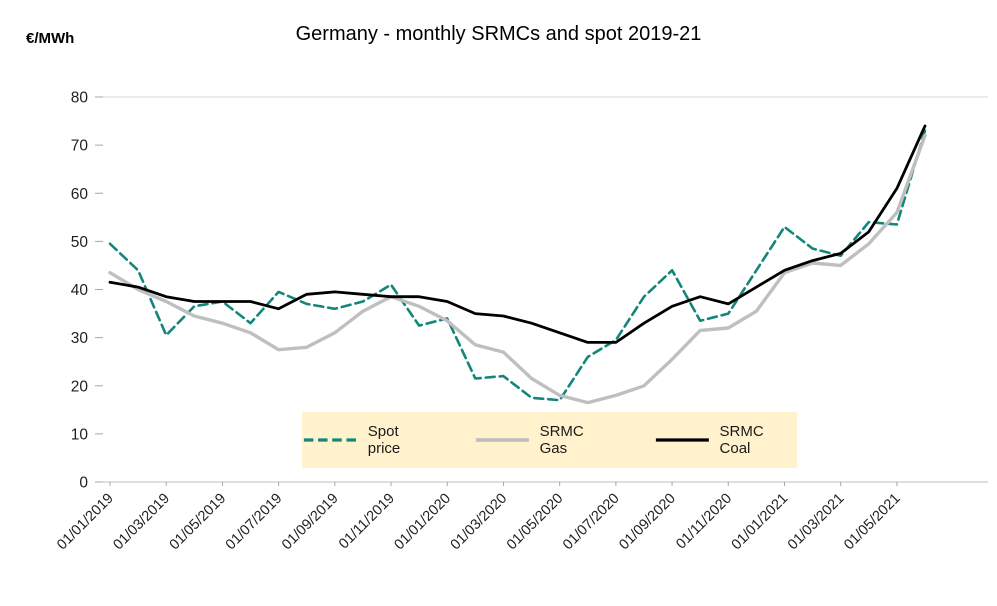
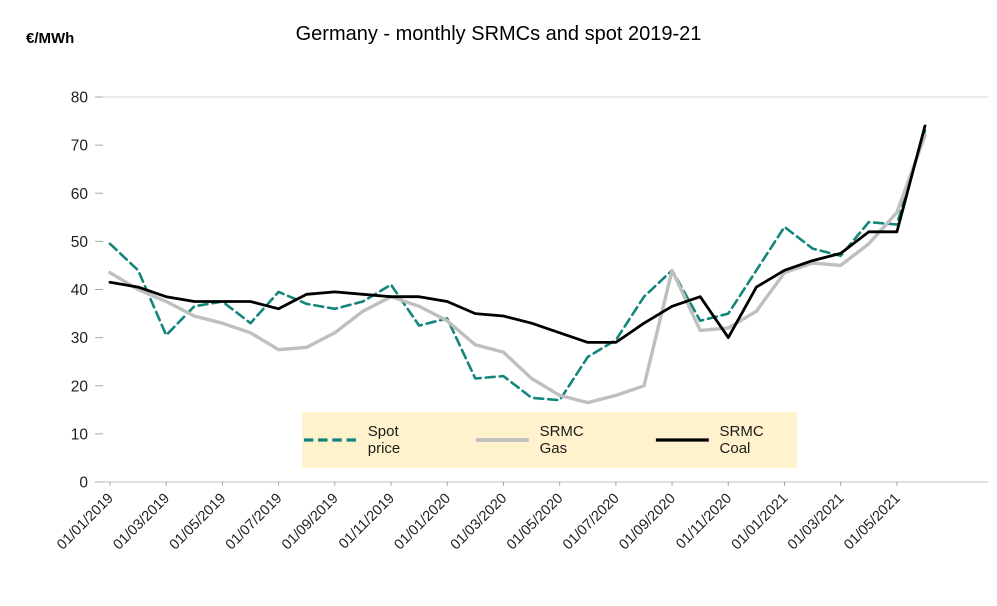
SRMC Gas/01/09/2020: 26 -> 44
SRMC Coal/01/11/2020: 37 -> 30
SRMC Coal/01/05/2021: 61 -> 52
